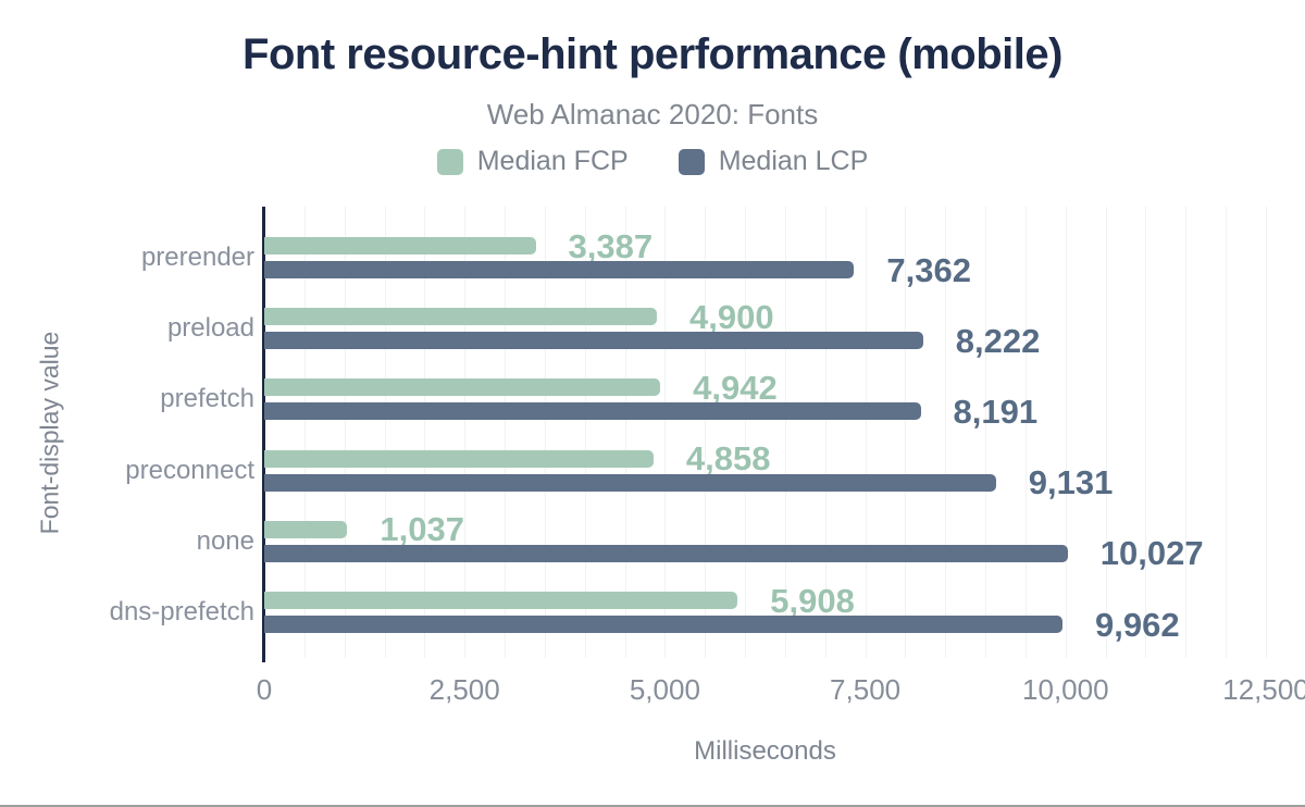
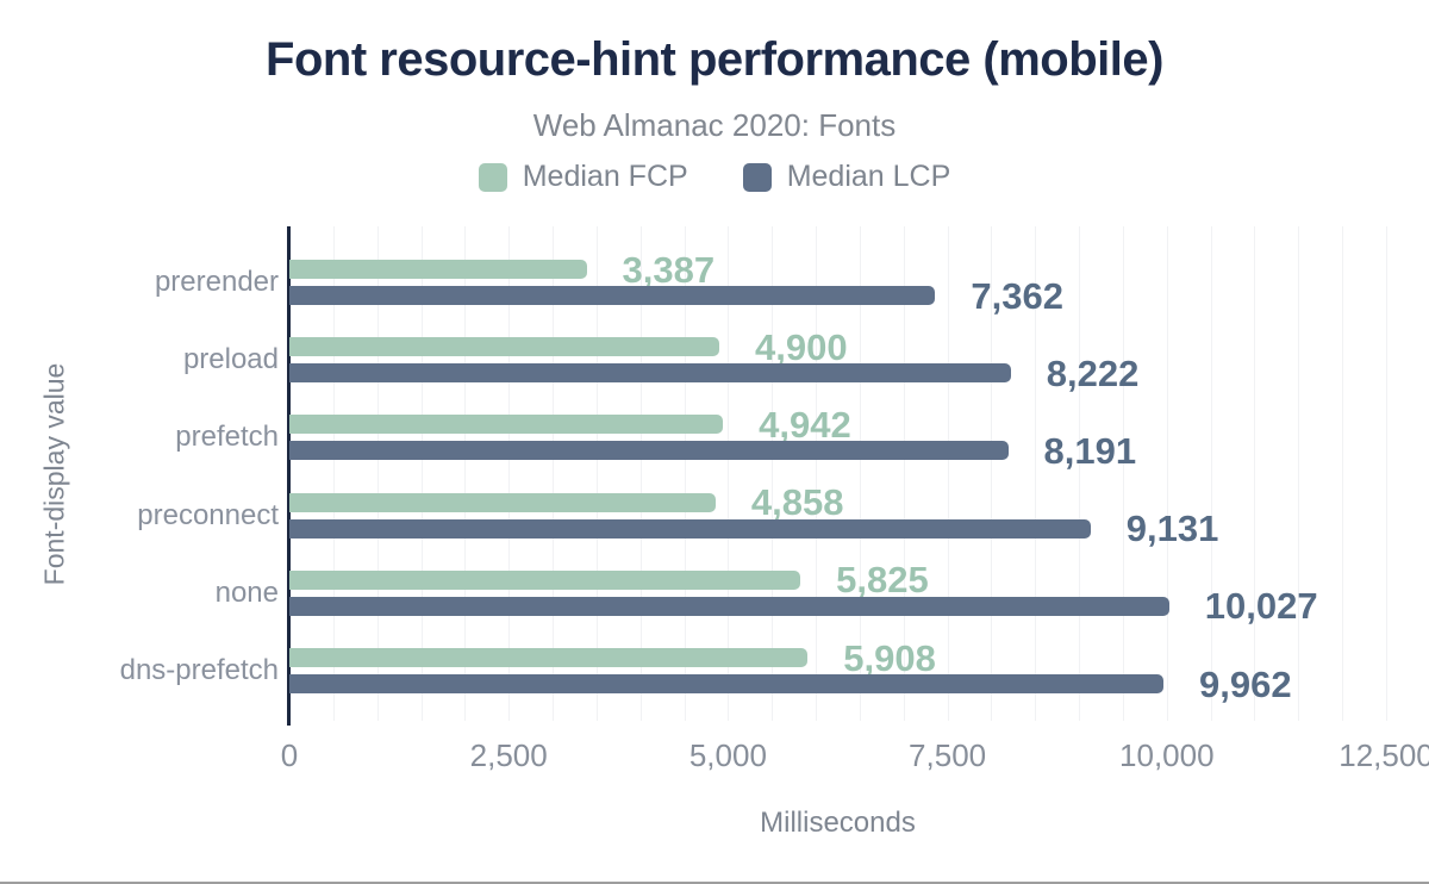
Median FCP/none: 1,037 -> 5,825
